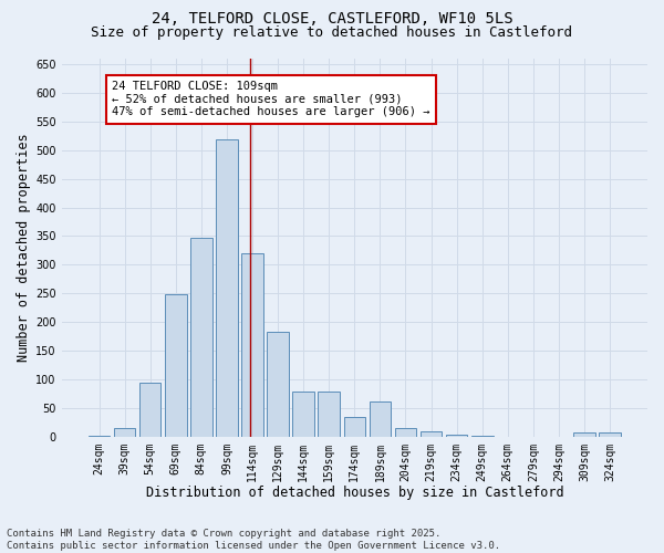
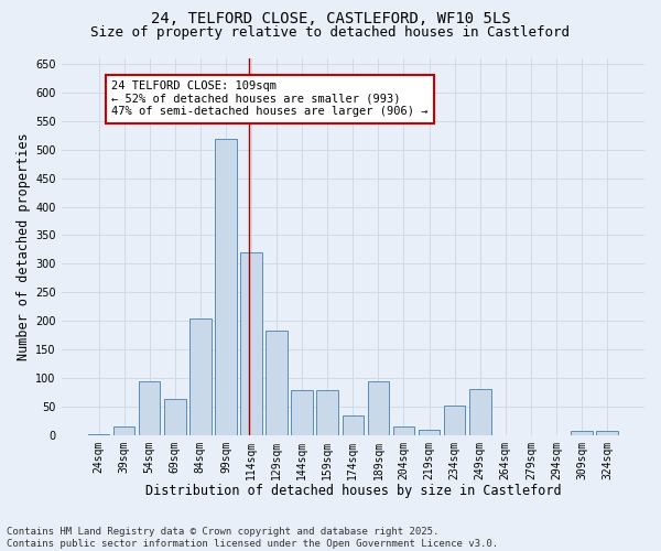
69sqm: 248 -> 64
84sqm: 348 -> 204
189sqm: 63 -> 94
234sqm: 5 -> 52
249sqm: 3 -> 82
